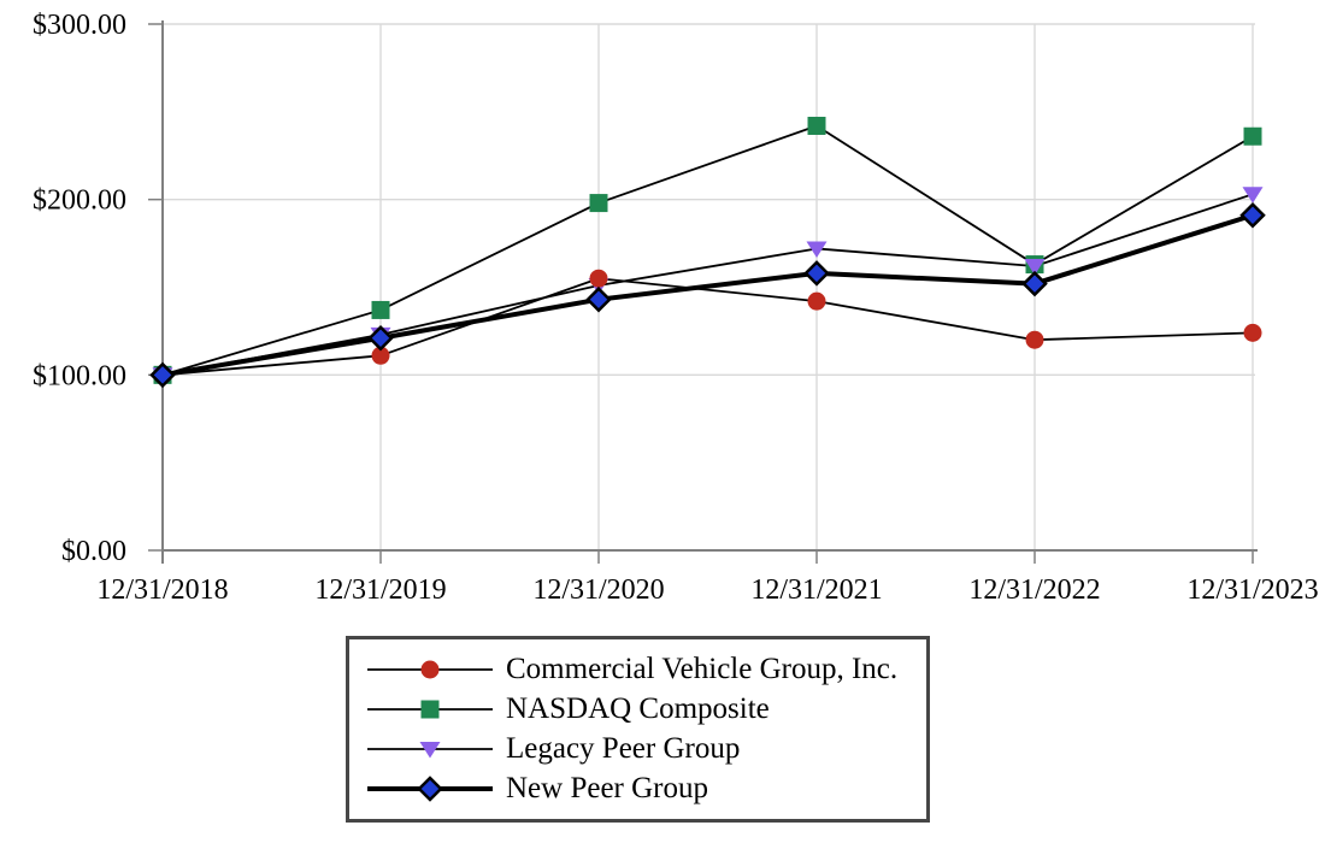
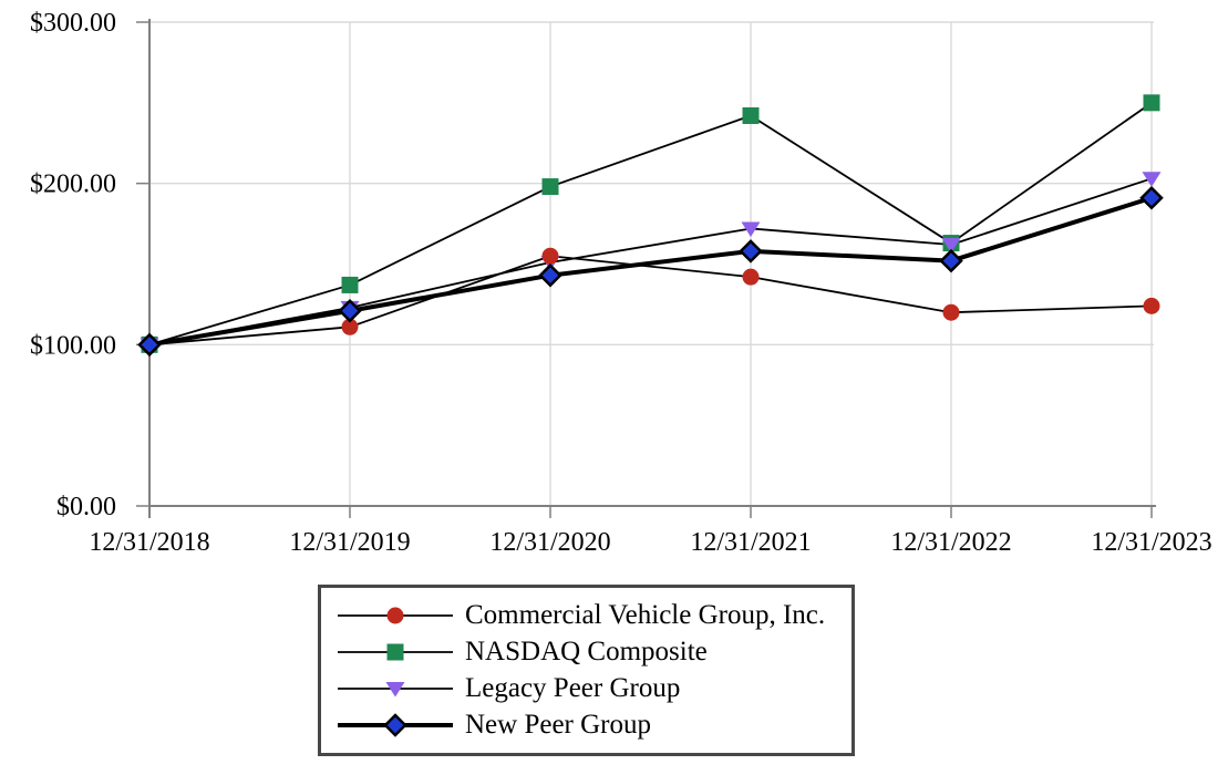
NASDAQ Composite/12/31/2023: $236 -> $250
